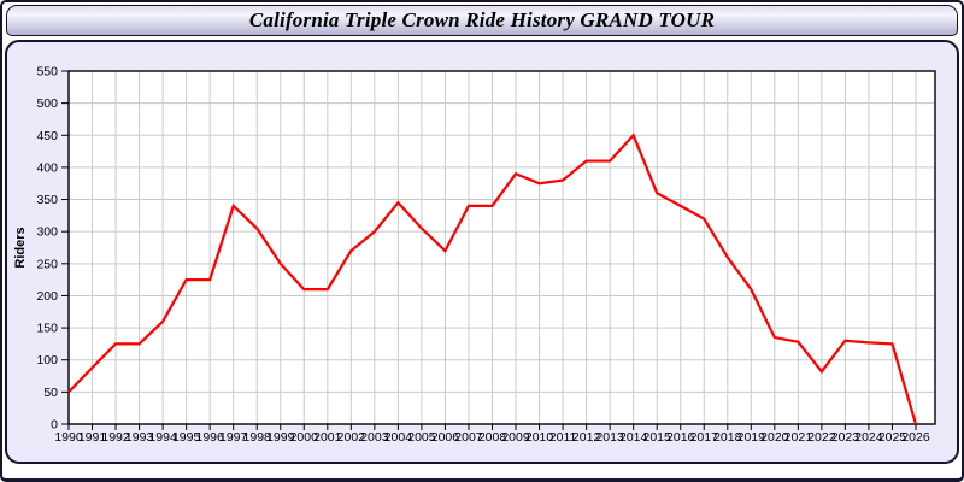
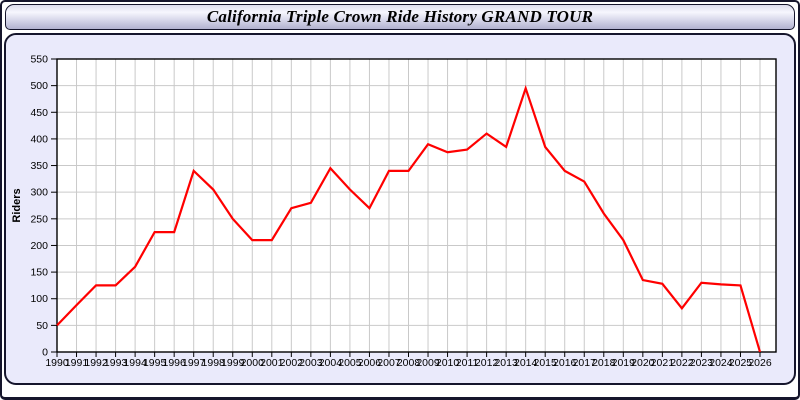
2003: 300 -> 280
2013: 410 -> 380
2014: 450 -> 500
2015: 360 -> 380
